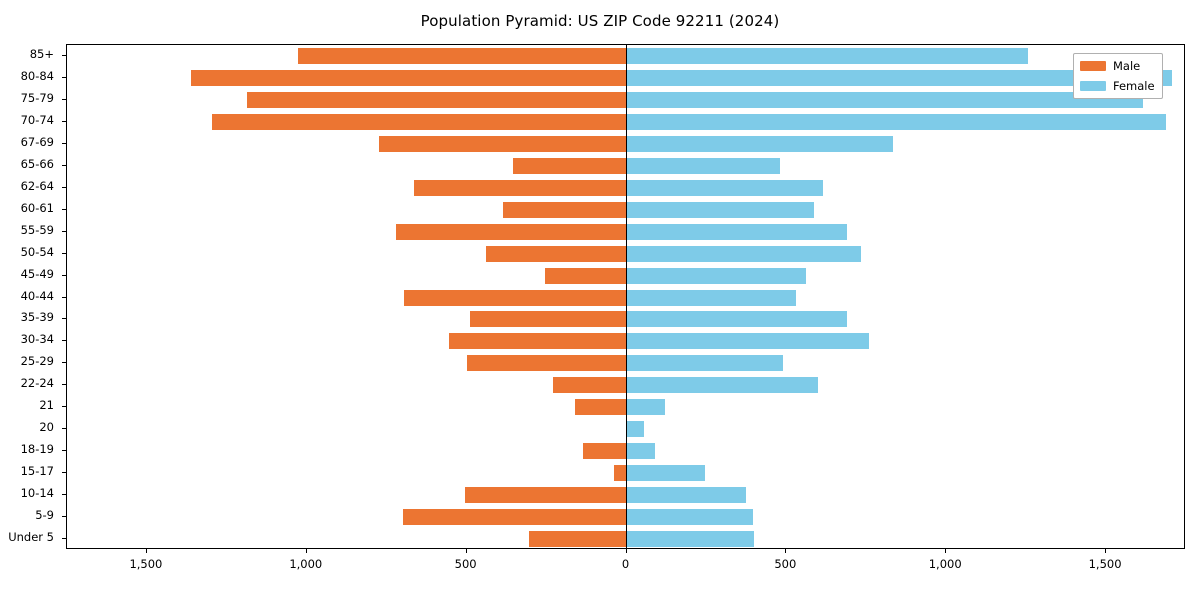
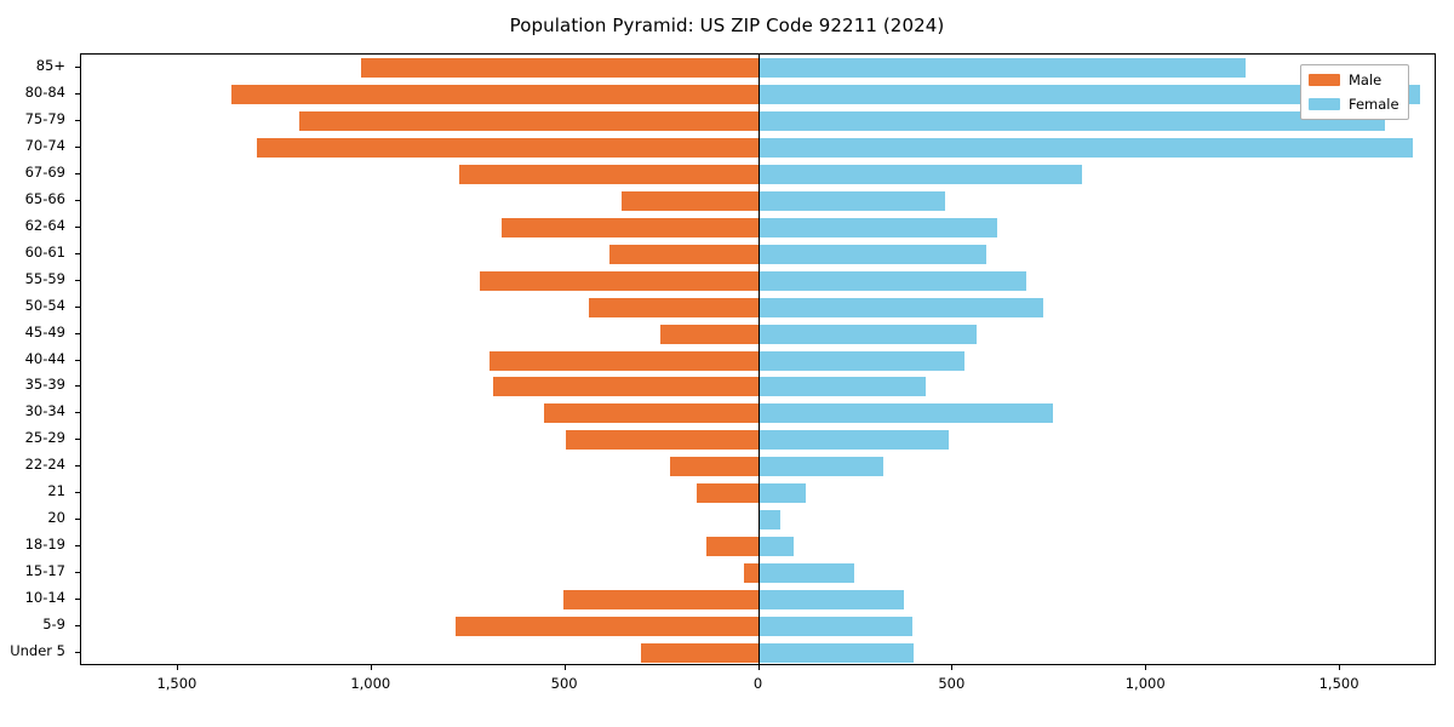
Male/35-39: 490 -> 680
Female/35-39: 690 -> 430
Female/22-24: 600 -> 320
Male/5-9: 700 -> 780
